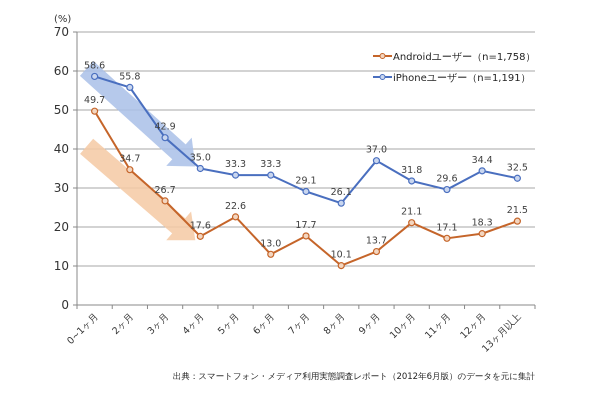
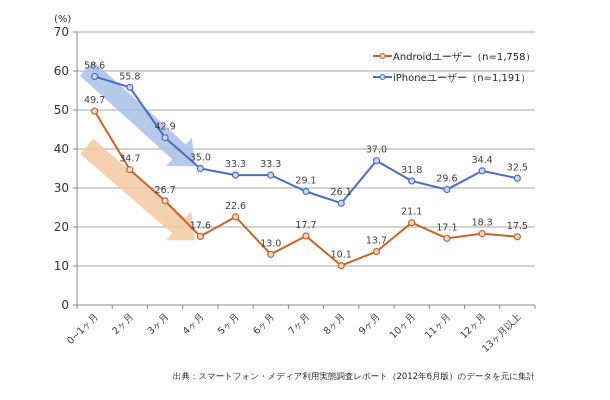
Androidユーザー（n=1,758）/13ヶ月以上: 21.5 -> 17.5
